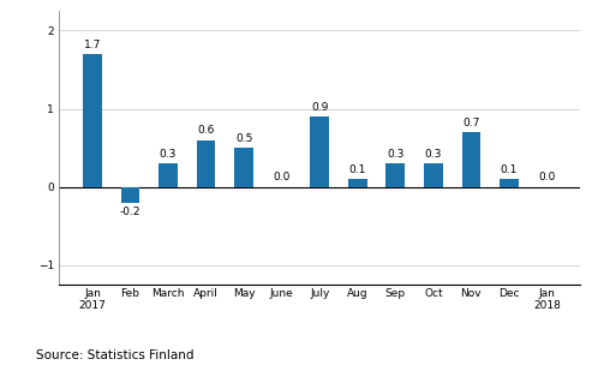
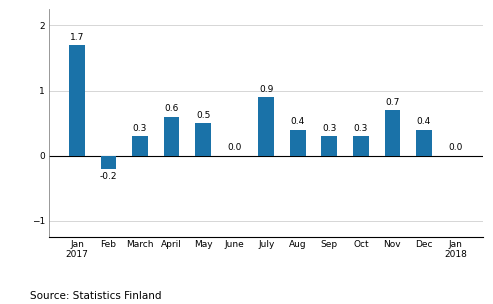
Aug: 0.1 -> 0.4
Dec: 0.1 -> 0.4
